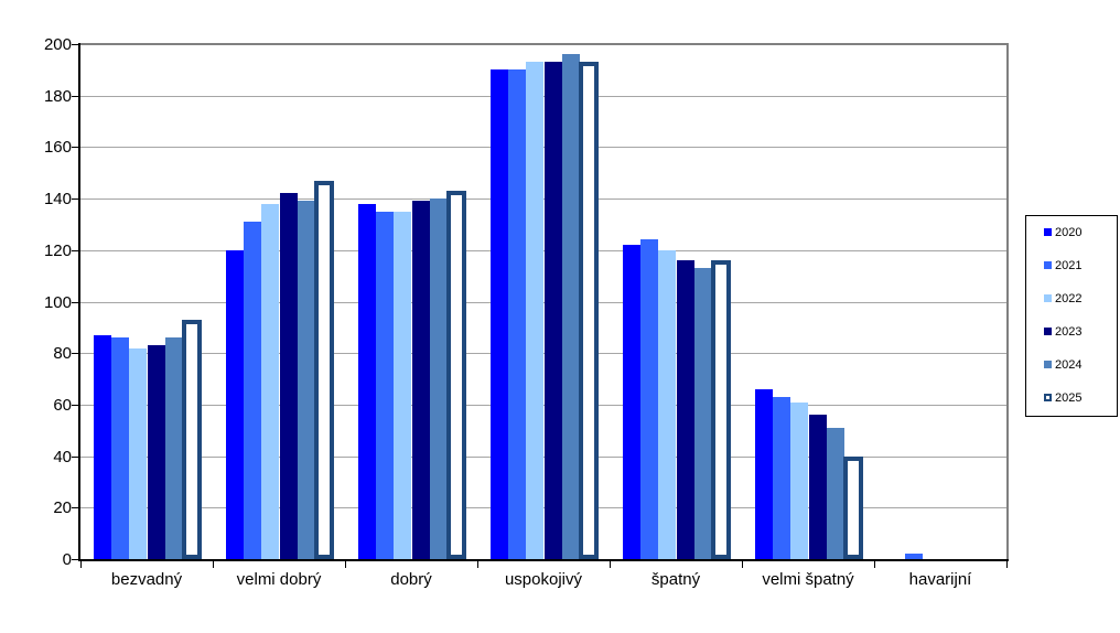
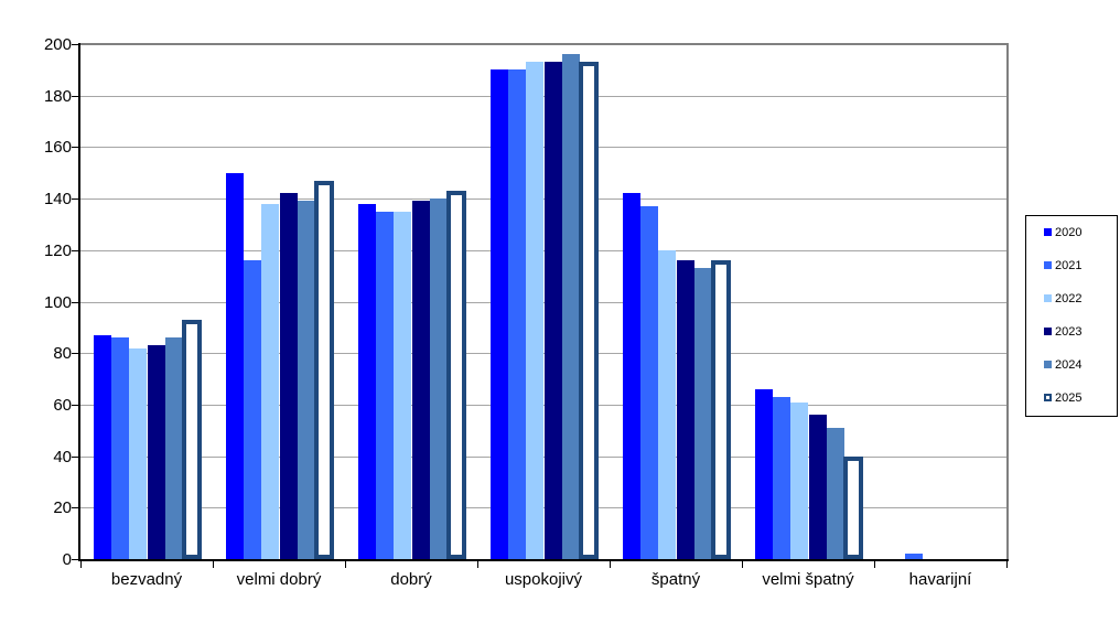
2020/velmi dobrý: 120 -> 150
2021/velmi dobrý: 131 -> 116
2020/špatný: 122 -> 142
2021/špatný: 124 -> 137
